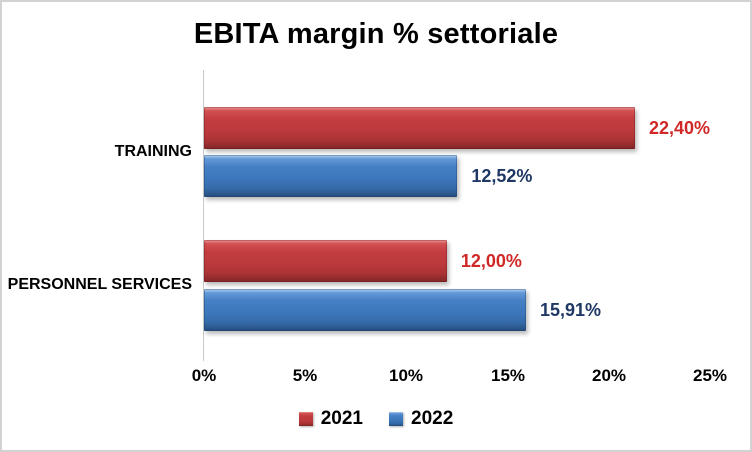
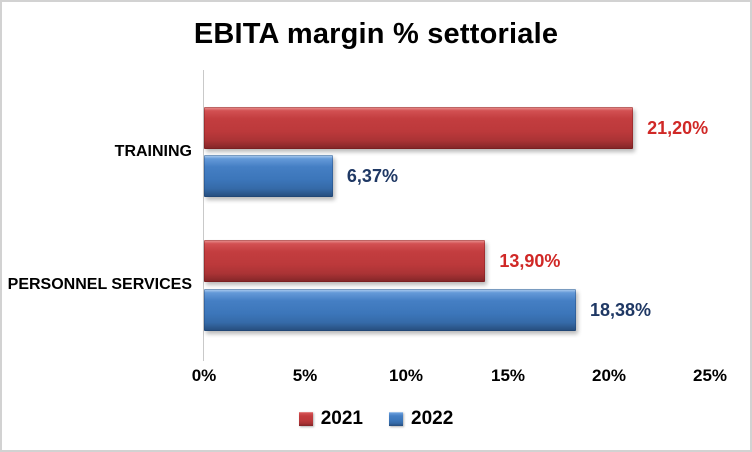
2021/TRAINING: 22,40% -> 21,20%
2022/TRAINING: 12,52% -> 6,37%
2021/PERSONNEL SERVICES: 12,00% -> 13,90%
2022/PERSONNEL SERVICES: 15,91% -> 18,38%
